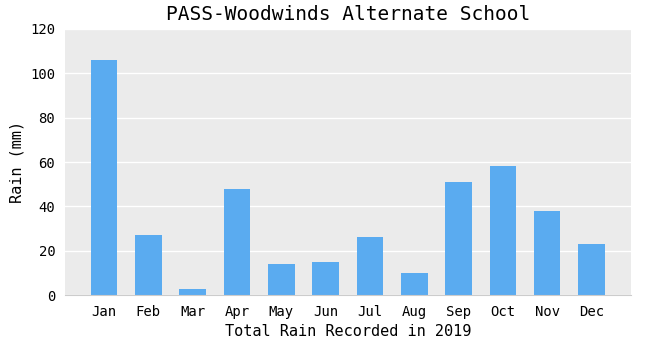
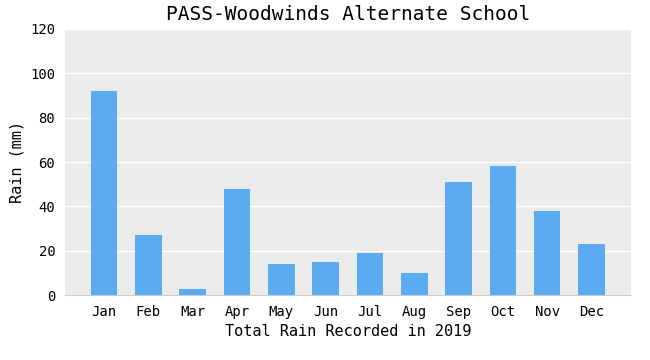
Jan: 106 -> 92
Jul: 26 -> 19
